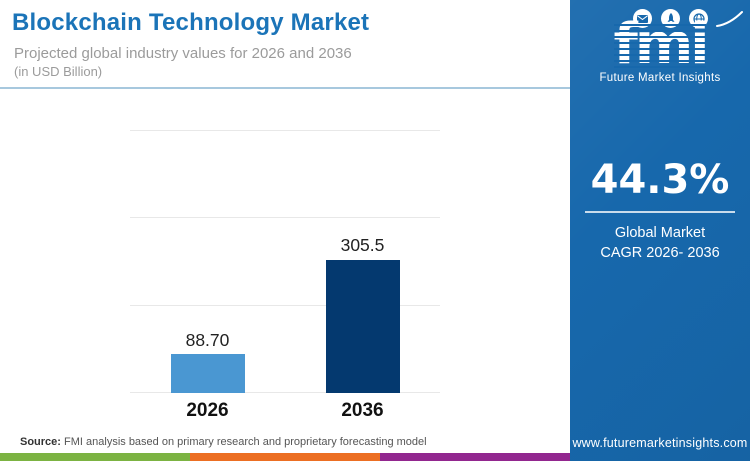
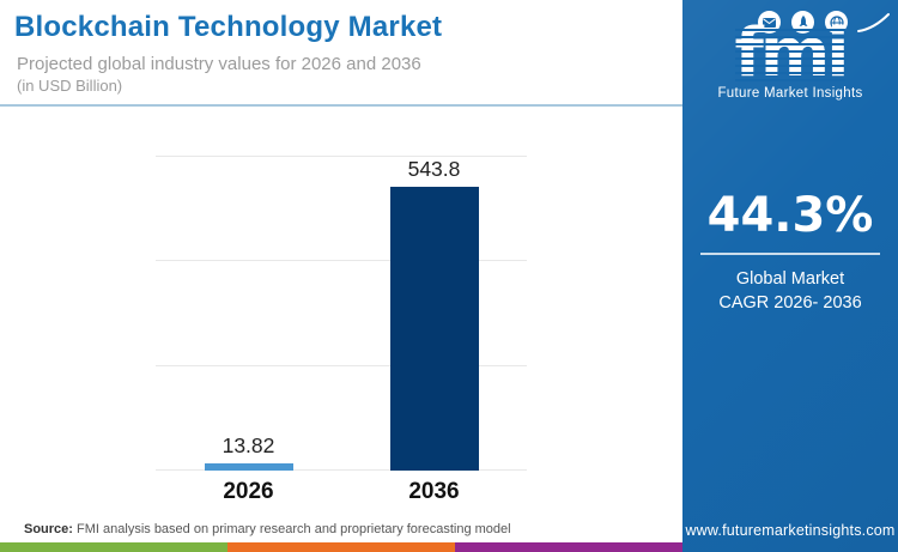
2026: 88.70 -> 13.82
2036: 305.5 -> 543.8
